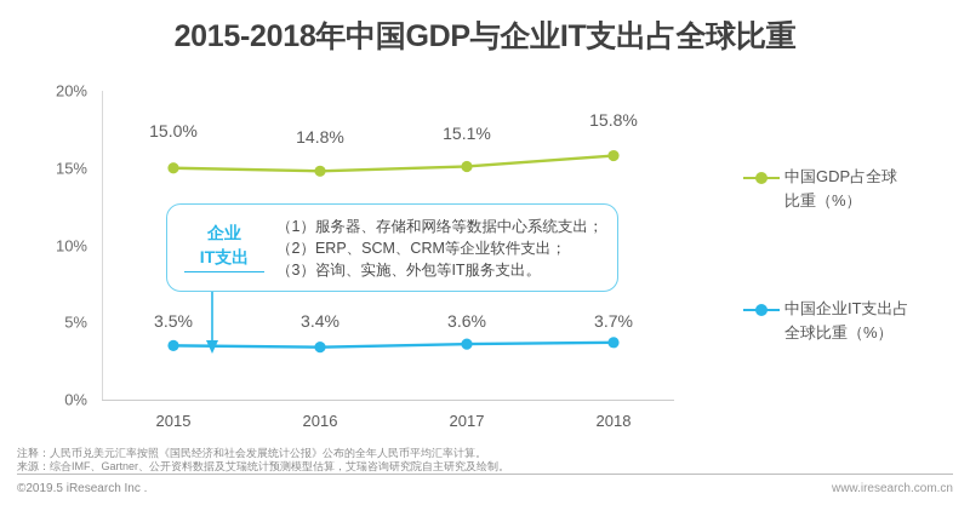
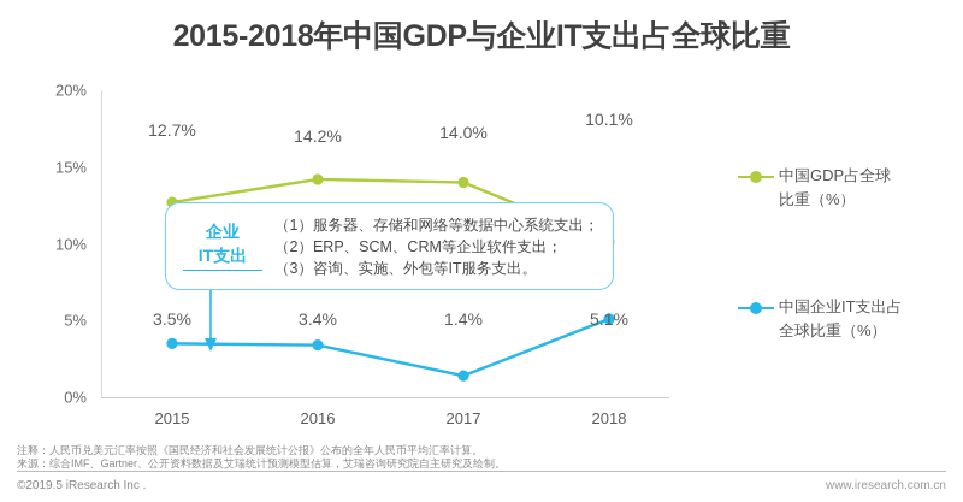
中国GDP占全球比重（%）/2015: 15.0% -> 12.7%
中国GDP占全球比重（%）/2016: 14.8% -> 14.2%
中国GDP占全球比重（%）/2017: 15.1% -> 14.0%
中国企业IT支出占全球比重（%）/2017: 3.6% -> 1.4%
中国GDP占全球比重（%）/2018: 15.8% -> 10.1%
中国企业IT支出占全球比重（%）/2018: 3.7% -> 5.1%
